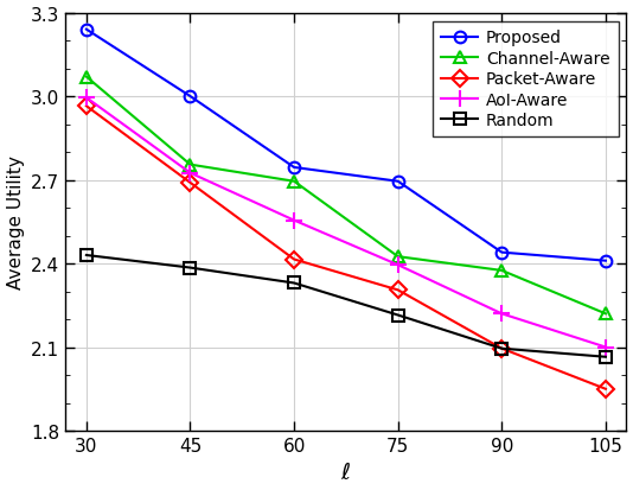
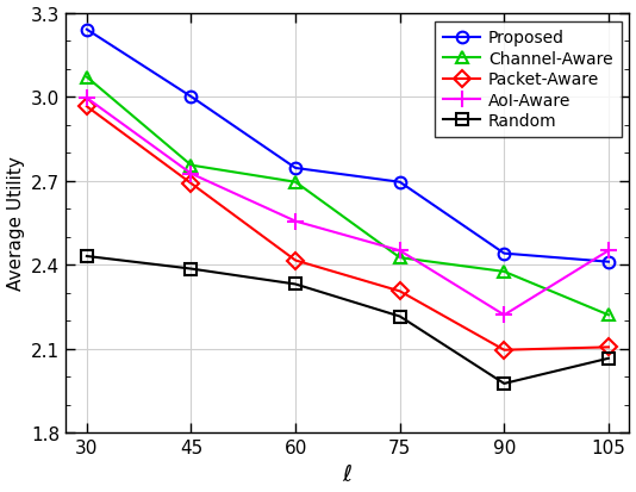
AoI-Aware/75: 2.395 -> 2.450
Random/90: 2.095 -> 1.975
Packet-Aware/105: 1.950 -> 2.105
AoI-Aware/105: 2.100 -> 2.450
